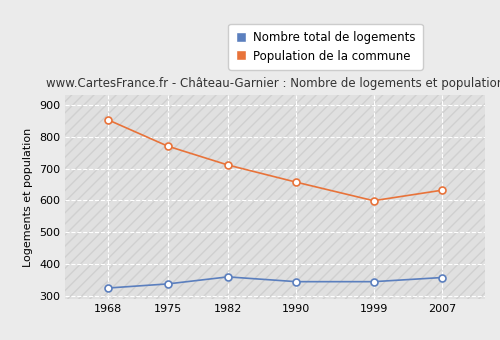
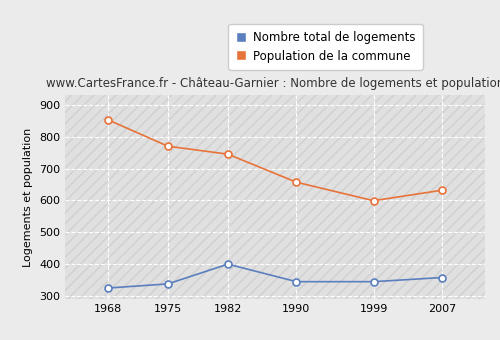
Nombre total de logements/1982: 360 -> 400
Population de la commune/1982: 711 -> 745
